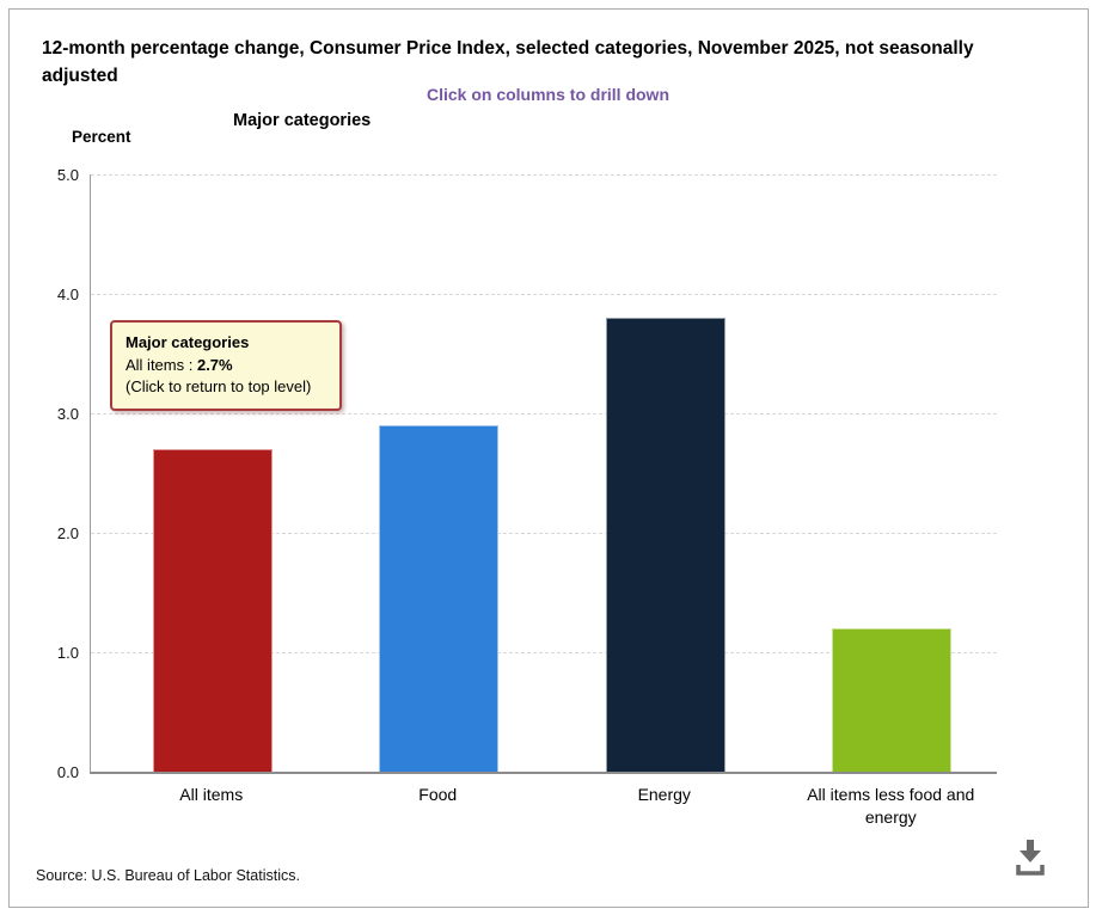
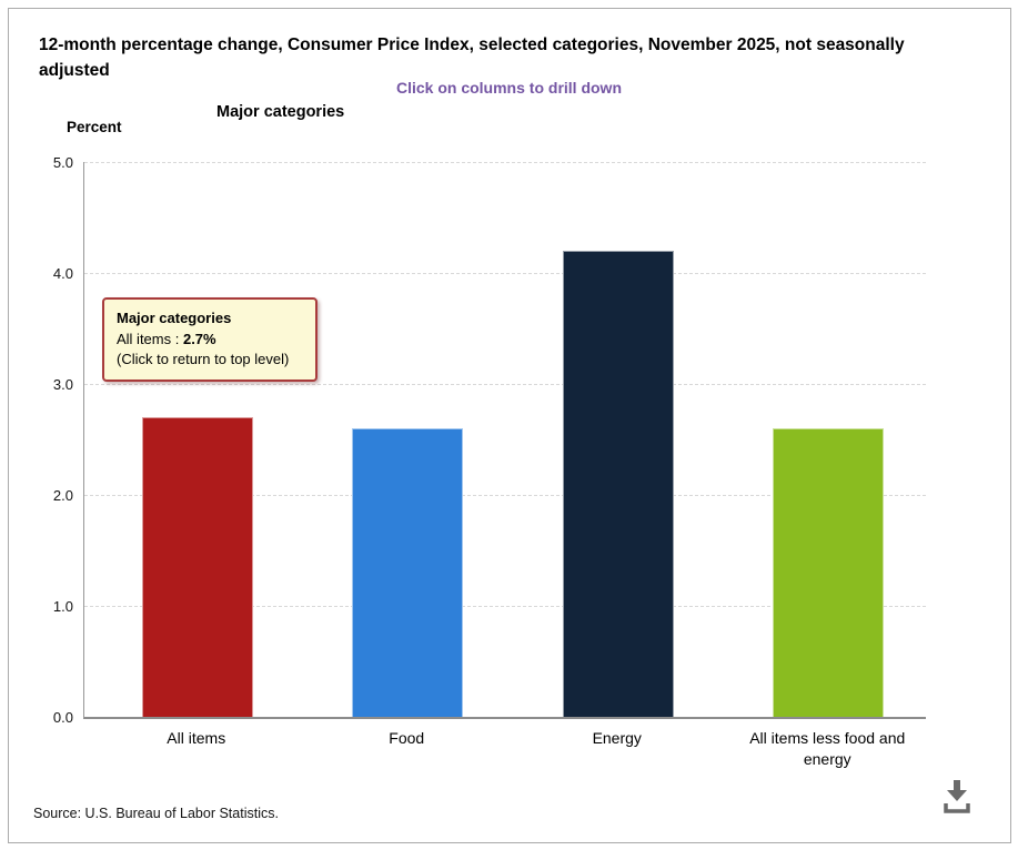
Food: 2.9 -> 2.6
Energy: 3.8 -> 4.2
All items less food and energy: 1.2 -> 2.6
